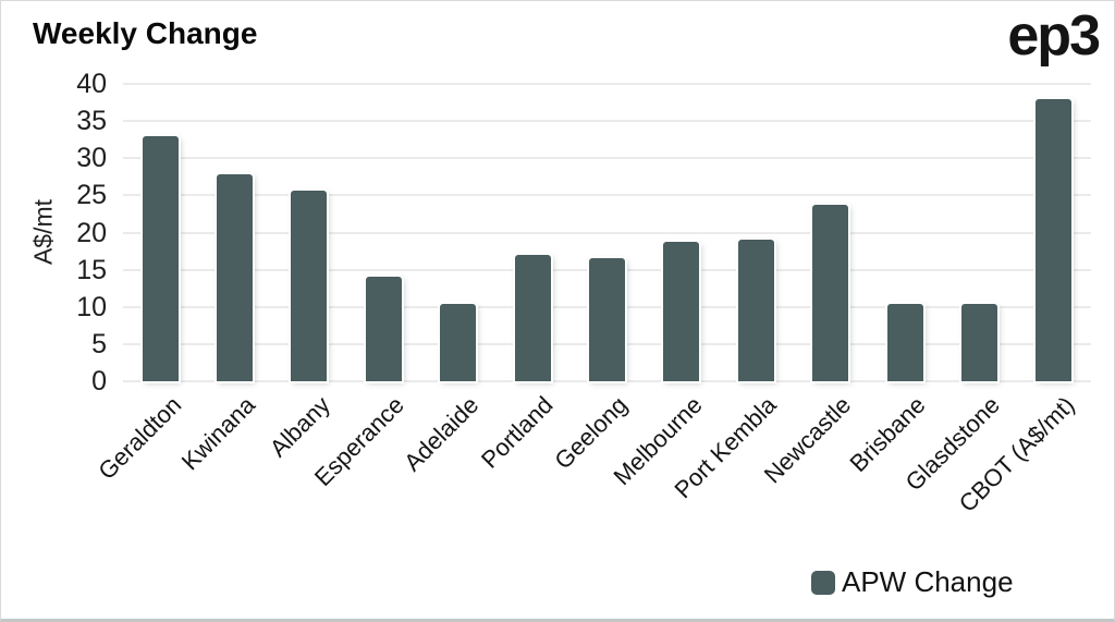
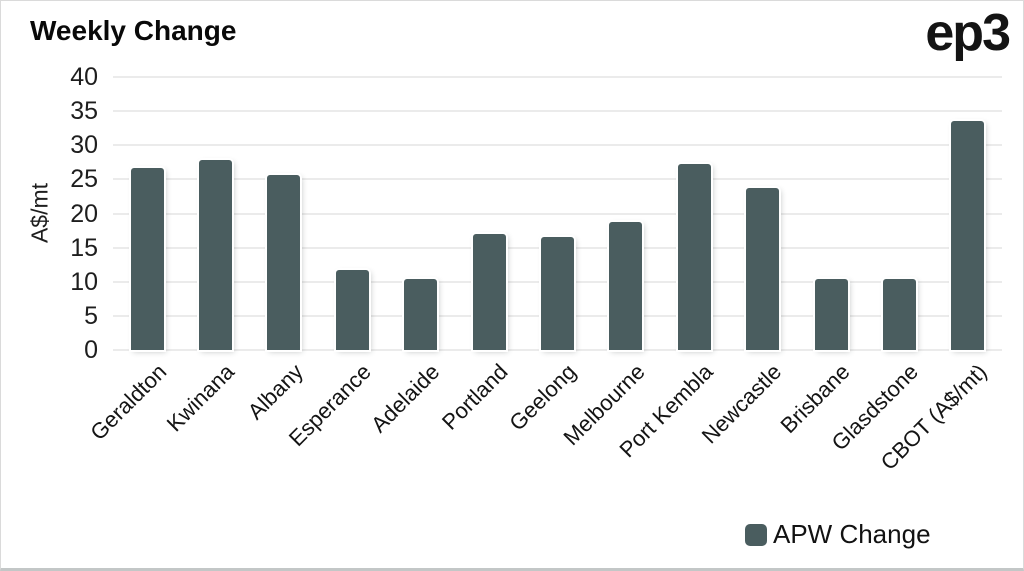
Geraldton: 33 -> 27
Esperance: 14 -> 12
Port Kembla: 19 -> 27
CBOT (A$/mt): 38 -> 34
